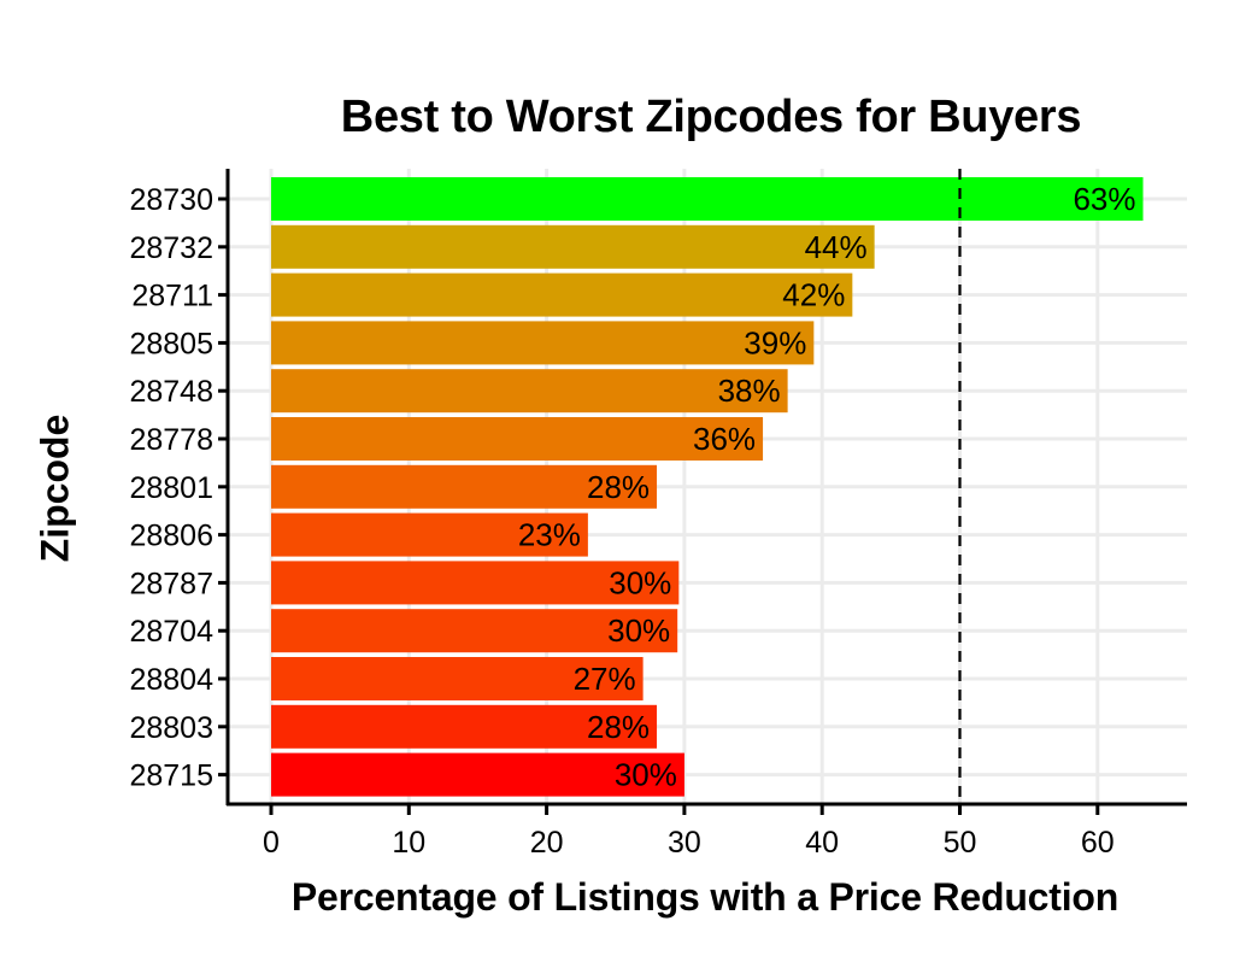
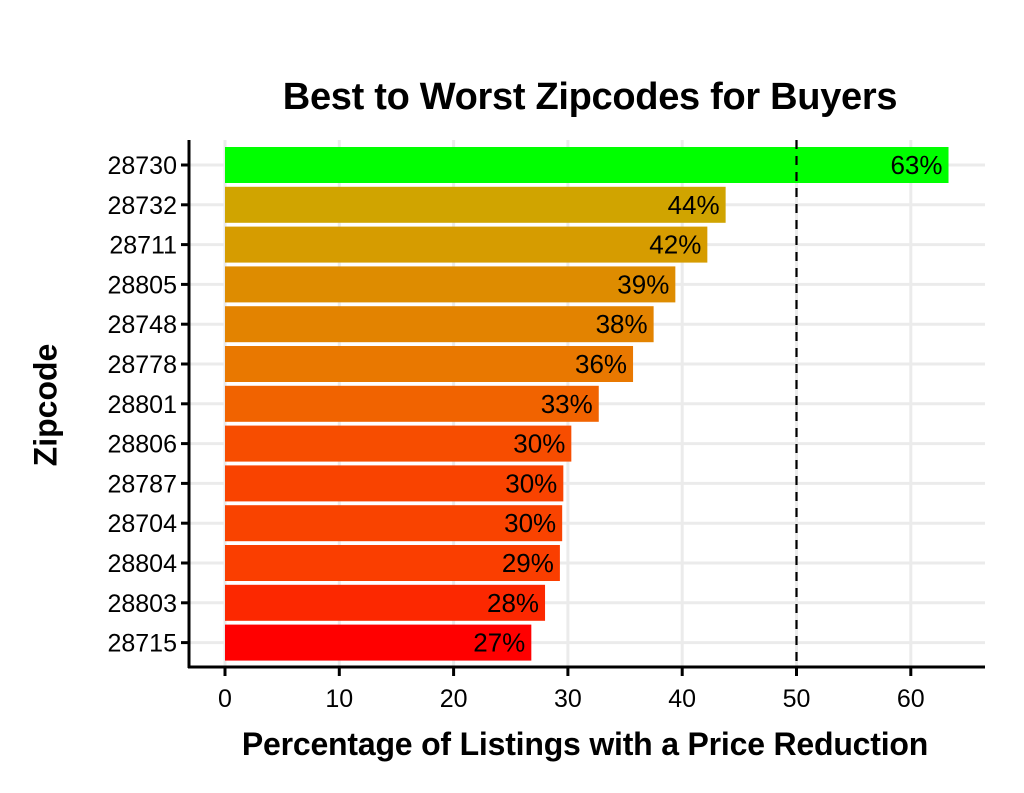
28801: 28% -> 33%
28806: 23% -> 30%
28804: 27% -> 29%
28715: 30% -> 27%
